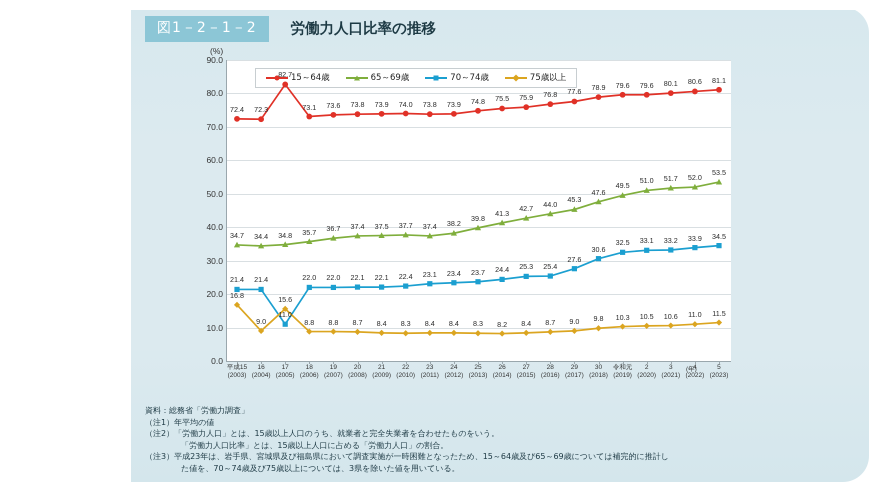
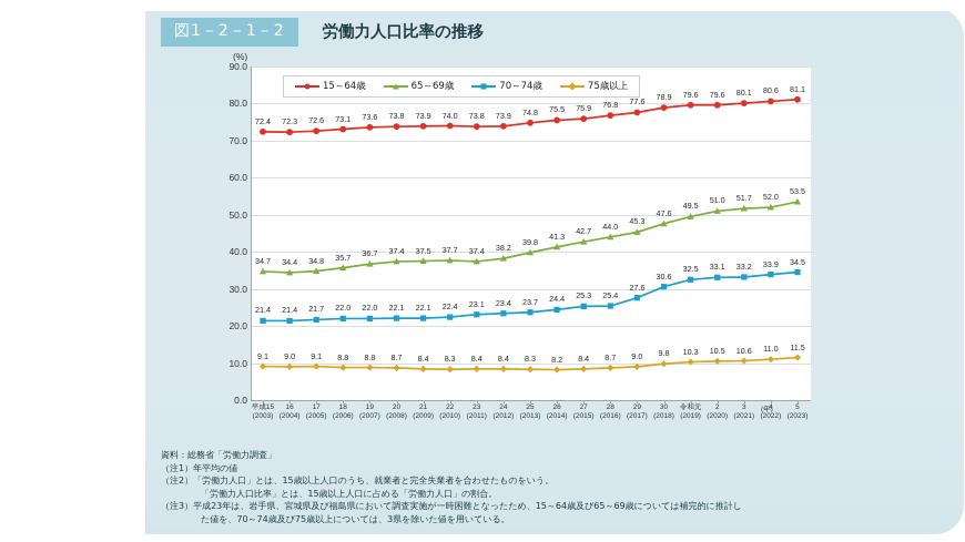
75歳以上/平成15: 16.8 -> 9.1
15～64歳/17: 82.7 -> 72.6
70～74歳/17: 11.0 -> 21.7
75歳以上/17: 15.6 -> 9.1
